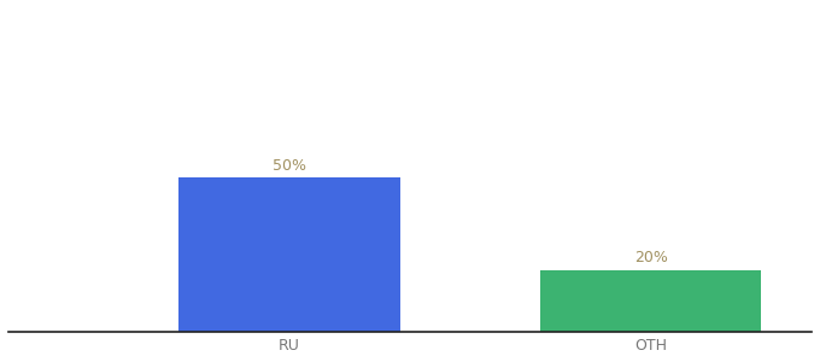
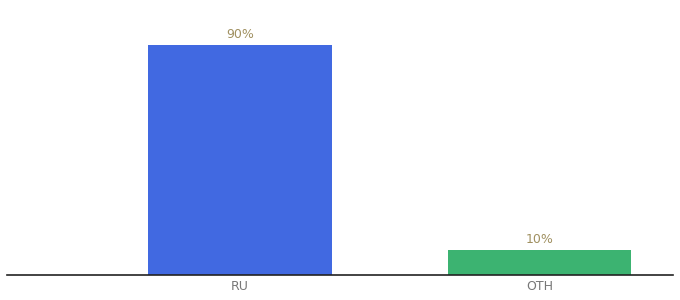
RU: 50% -> 90%
OTH: 20% -> 10%
